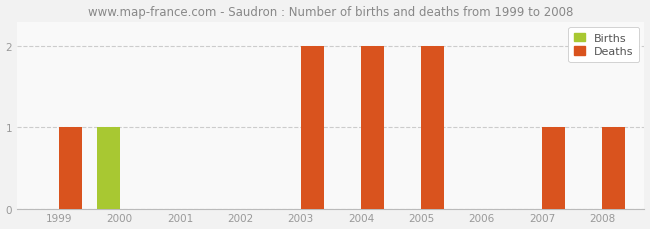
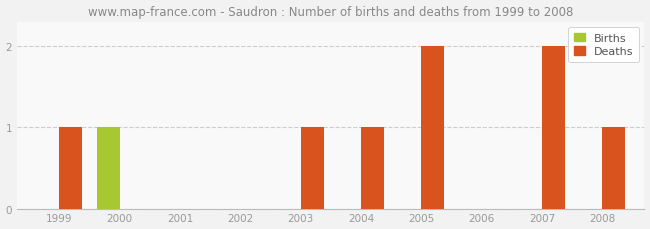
Deaths/2003: 2 -> 1
Deaths/2004: 2 -> 1
Deaths/2007: 1 -> 2
